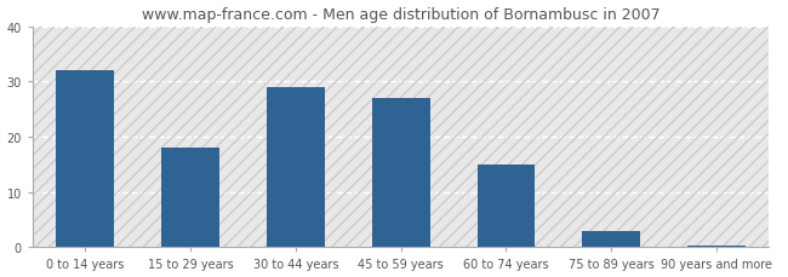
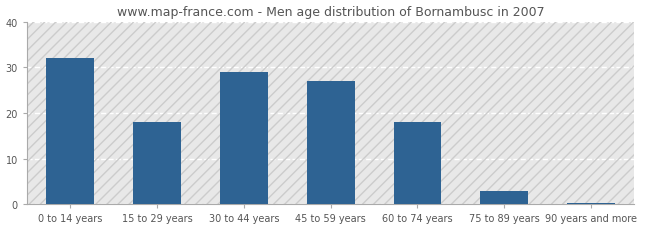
60 to 74 years: 15.0 -> 18.0
